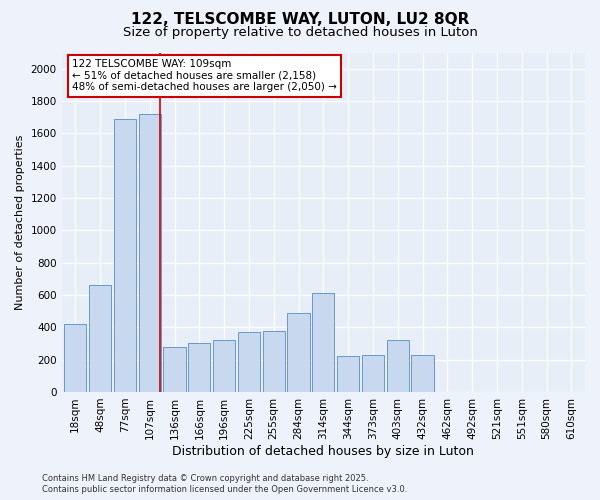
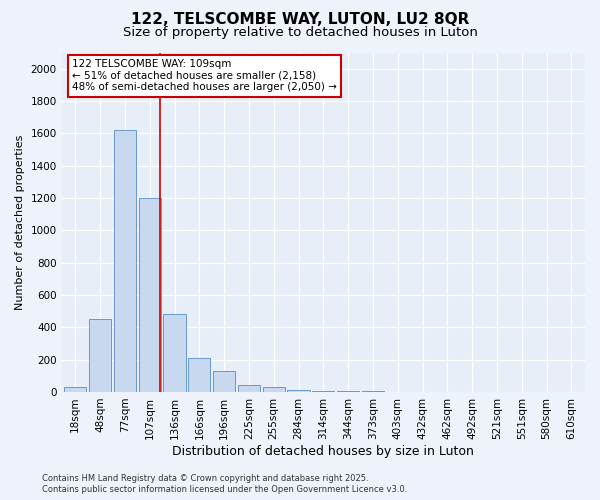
18sqm: 420 -> 30
48sqm: 660 -> 450
77sqm: 1690 -> 1620
107sqm: 1720 -> 1200
136sqm: 280 -> 480
166sqm: 300 -> 210
196sqm: 320 -> 130
225sqm: 370 -> 40
255sqm: 380 -> 30
284sqm: 490 -> 20
314sqm: 610 -> 10
344sqm: 220 -> 0
373sqm: 230 -> 0
403sqm: 320 -> 0
432sqm: 230 -> 0
